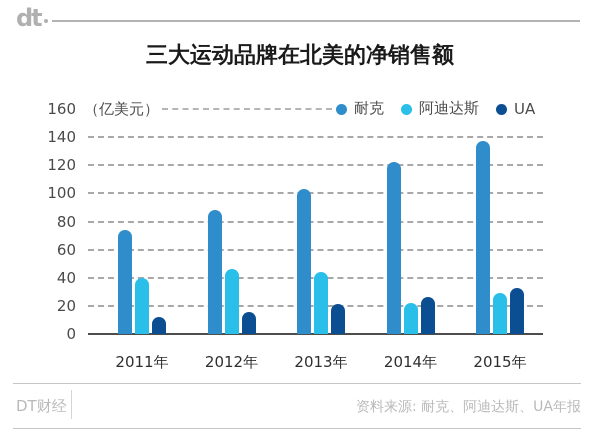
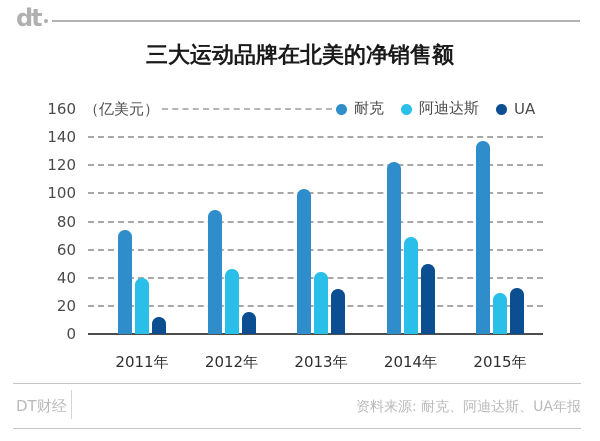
UA/2013年: 21 -> 32
阿迪达斯/2014年: 22 -> 69
UA/2014年: 26 -> 50
